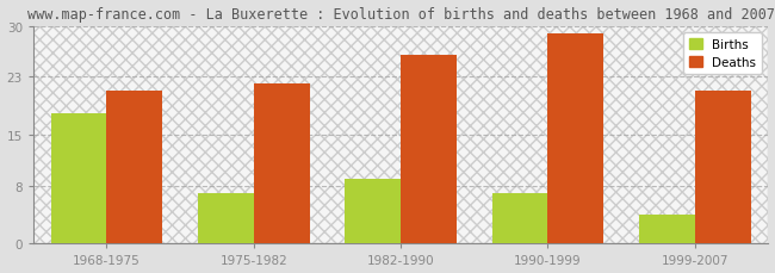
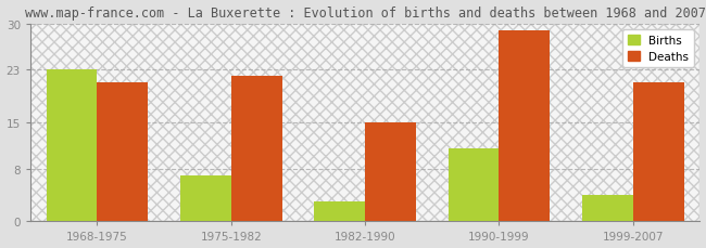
Births/1968-1975: 18 -> 23
Births/1982-1990: 9 -> 3
Deaths/1982-1990: 26 -> 15
Births/1990-1999: 7 -> 11
